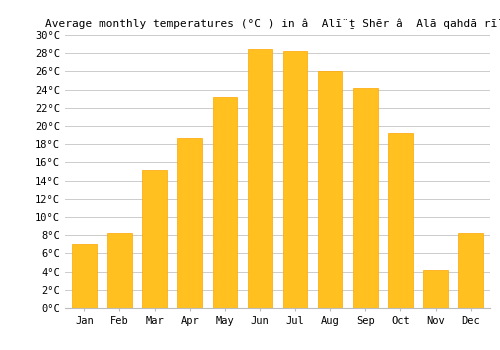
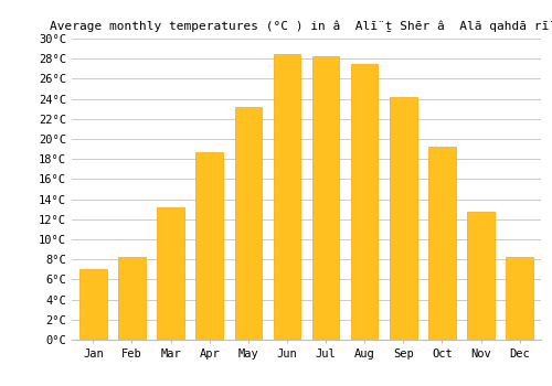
Mar: 15.2°C -> 13.2°C
Aug: 26.0°C -> 27.5°C
Nov: 4.2°C -> 12.8°C
